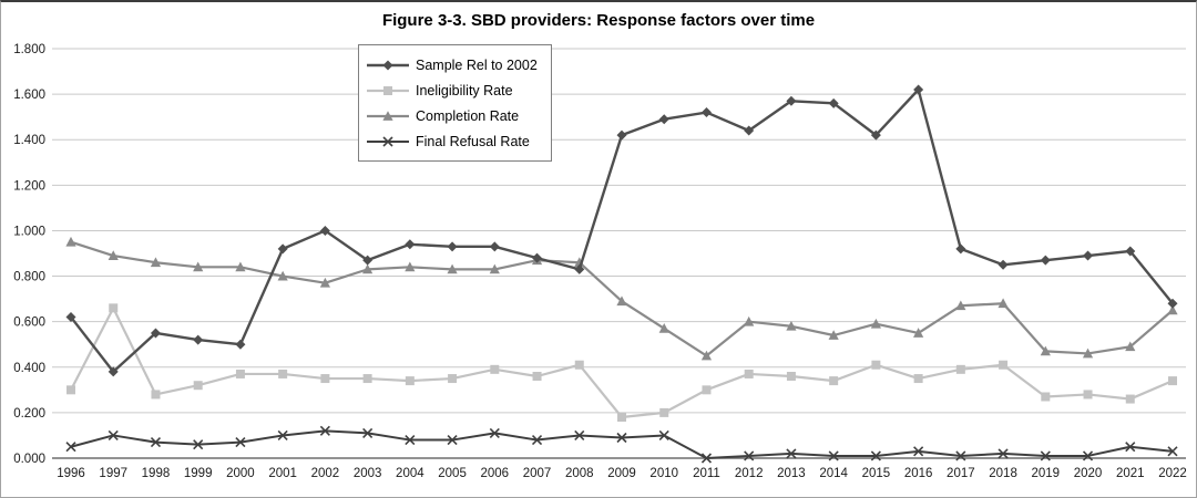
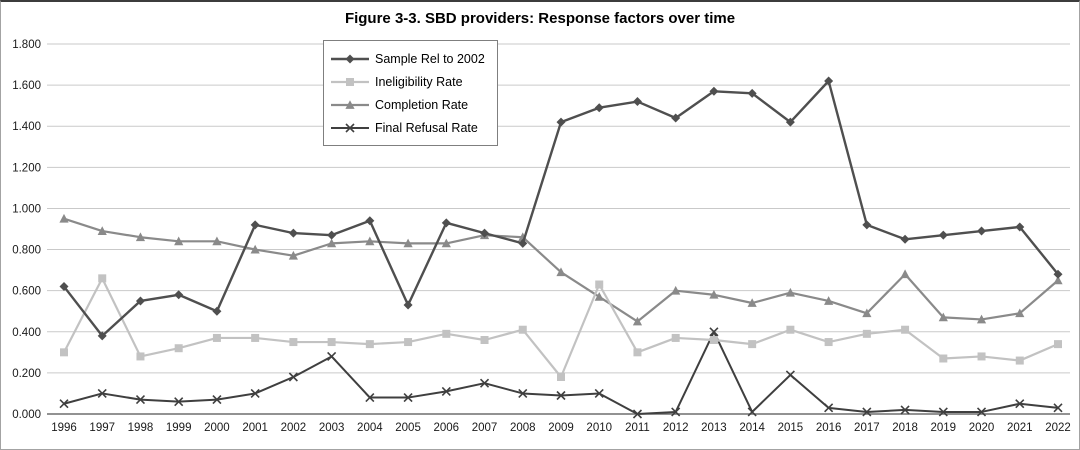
Sample Rel to 2002/1999: 0.52 -> 0.58
Sample Rel to 2002/2002: 1.00 -> 0.88
Final Refusal Rate/2002: 0.12 -> 0.18
Final Refusal Rate/2003: 0.11 -> 0.28
Sample Rel to 2002/2005: 0.93 -> 0.53
Final Refusal Rate/2007: 0.08 -> 0.15
Ineligibility Rate/2010: 0.20 -> 0.63
Final Refusal Rate/2013: 0.02 -> 0.40
Final Refusal Rate/2015: 0.01 -> 0.19
Completion Rate/2017: 0.67 -> 0.49
